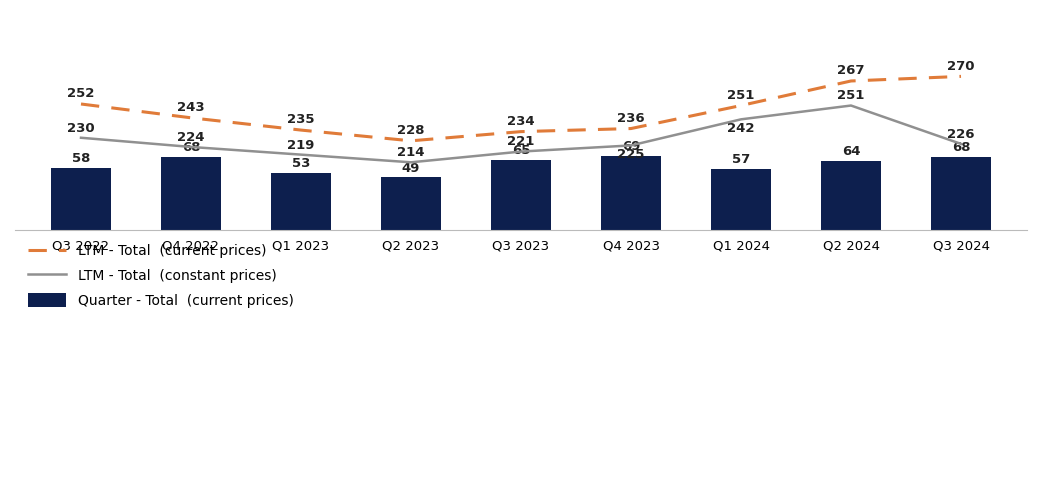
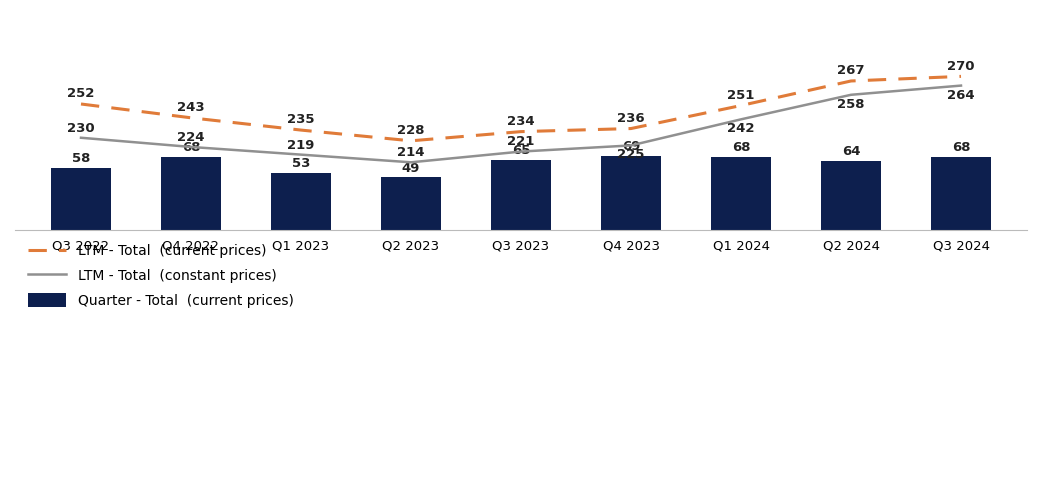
Quarter - Total (current prices)/Q1 2024: 57 -> 68
LTM - Total (constant prices)/Q2 2024: 251 -> 258
LTM - Total (constant prices)/Q3 2024: 226 -> 264
